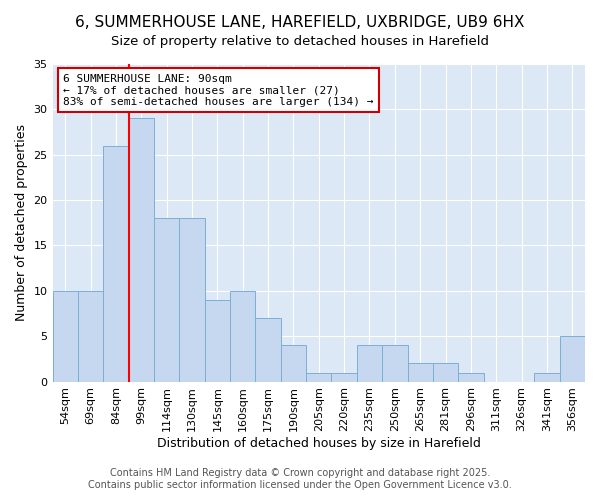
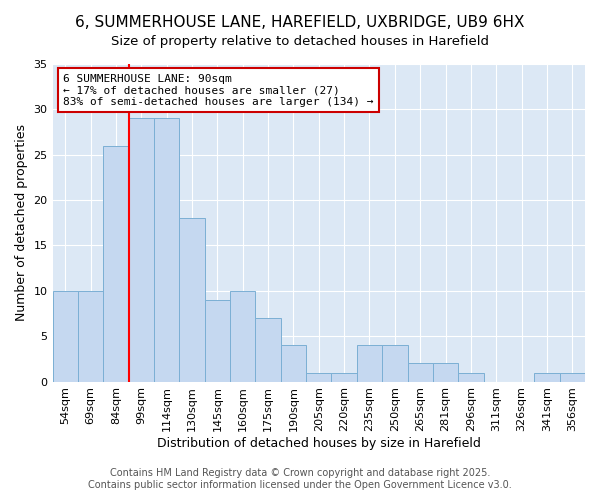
114sqm: 18 -> 29
356sqm: 5 -> 1
